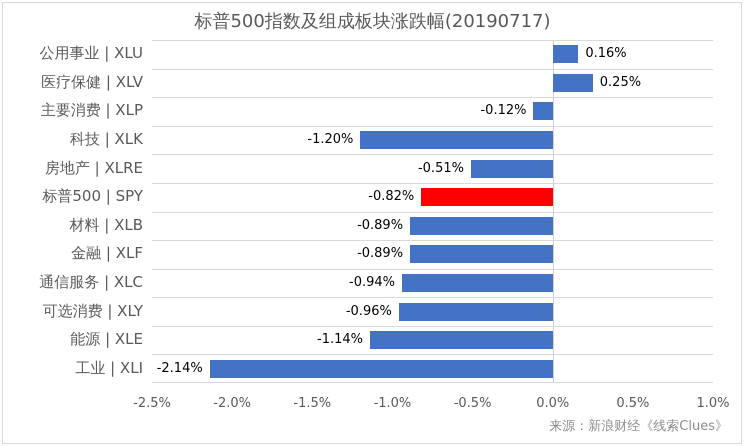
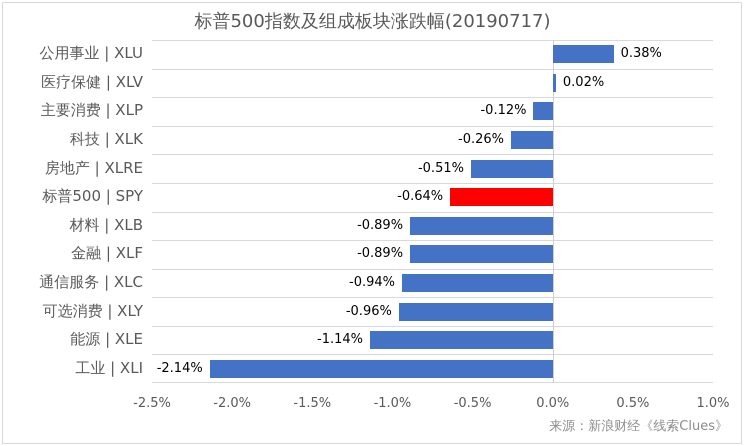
公用事业 | XLU: 0.16% -> 0.38%
医疗保健 | XLV: 0.25% -> 0.02%
科技 | XLK: -1.20% -> -0.26%
标普500 | SPY: -0.82% -> -0.64%
